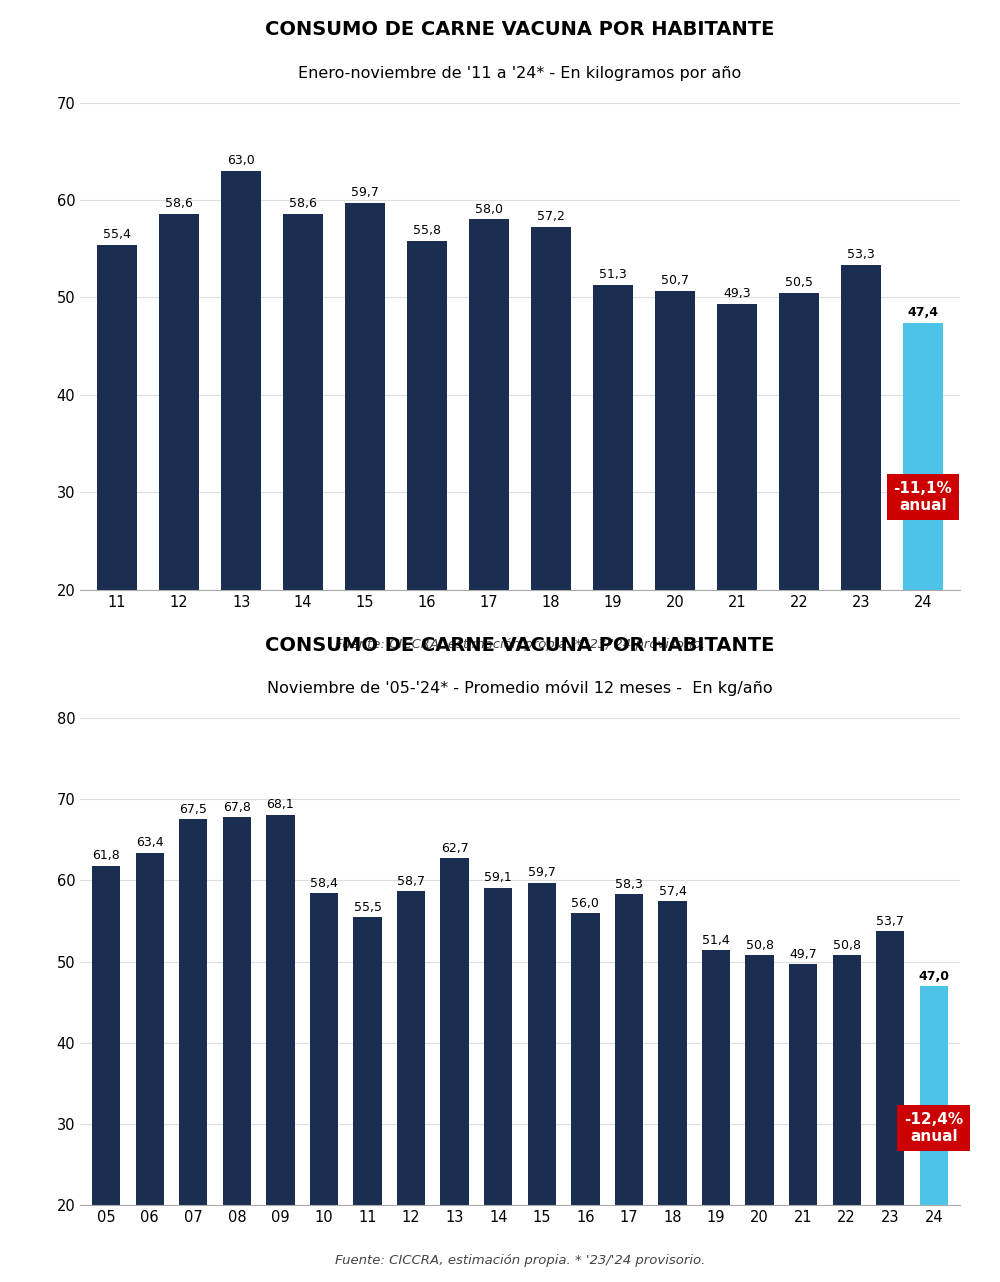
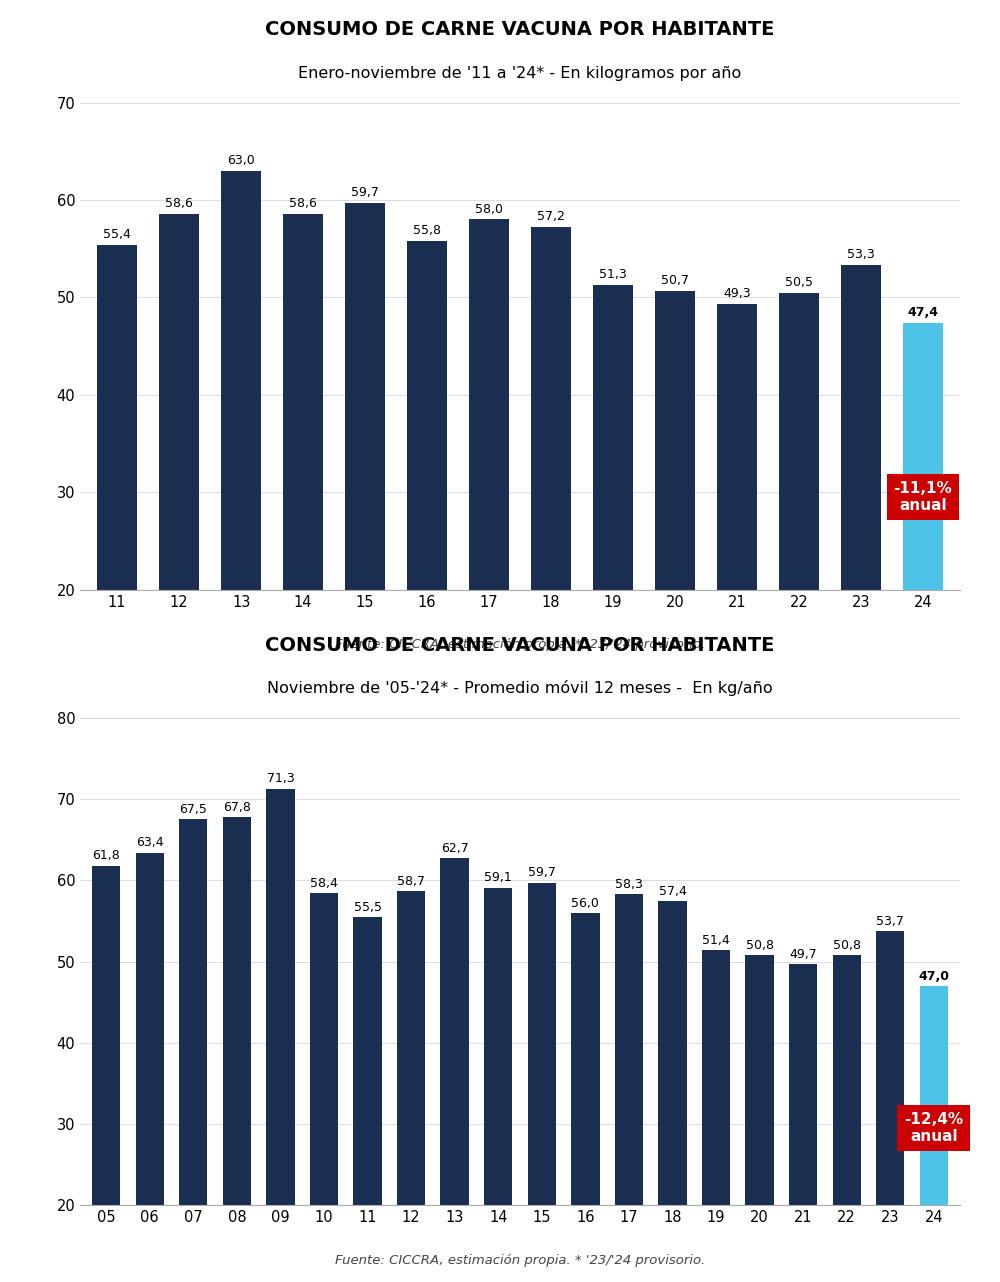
09: 68,1 -> 71,3
